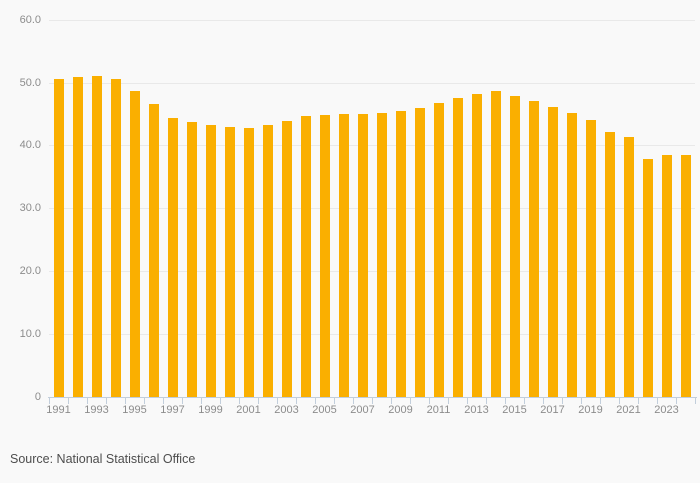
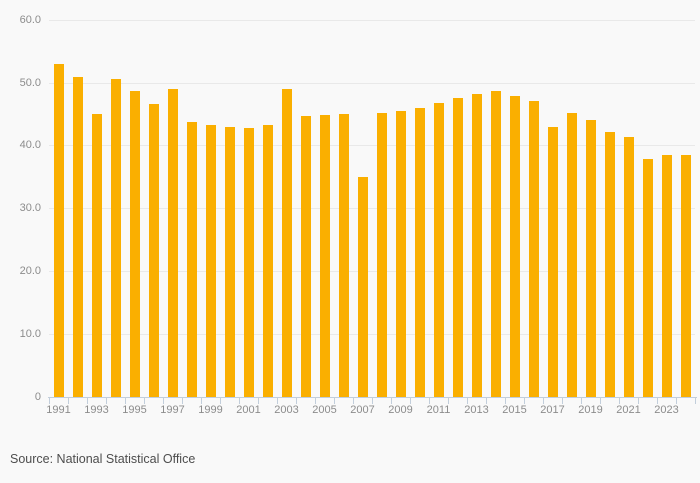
1991: 51 -> 53
1993: 51 -> 45
1997: 44 -> 49
2003: 44 -> 49
2007: 45 -> 35
2017: 46 -> 43
